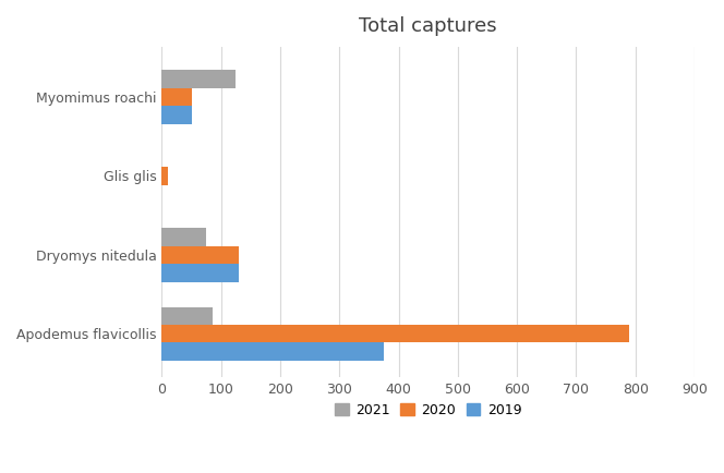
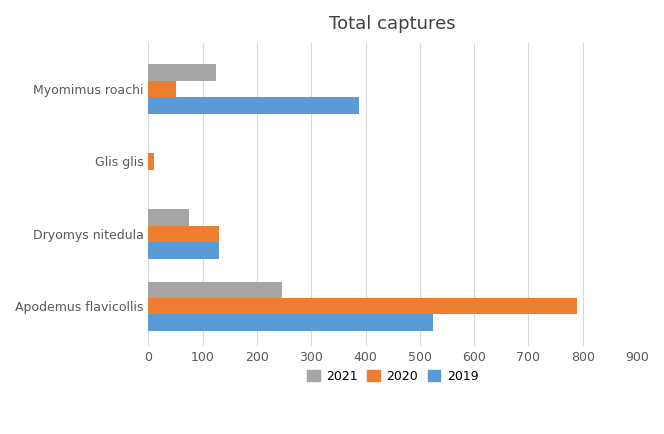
2019/Myomimus roachi: 50 -> 388
2021/Apodemus flavicollis: 85 -> 246
2019/Apodemus flavicollis: 375 -> 524
